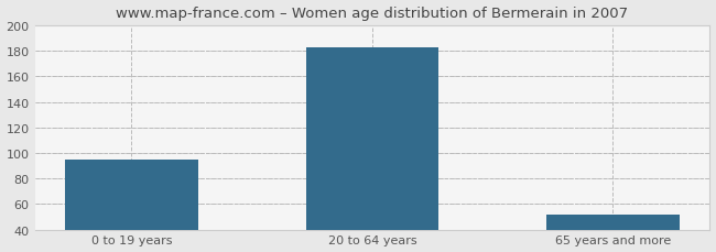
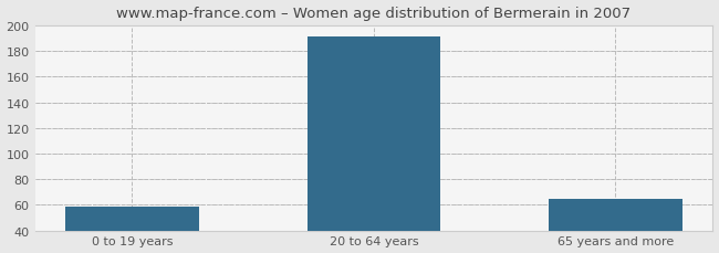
0 to 19 years: 95 -> 59
20 to 64 years: 183 -> 191
65 years and more: 52 -> 65
